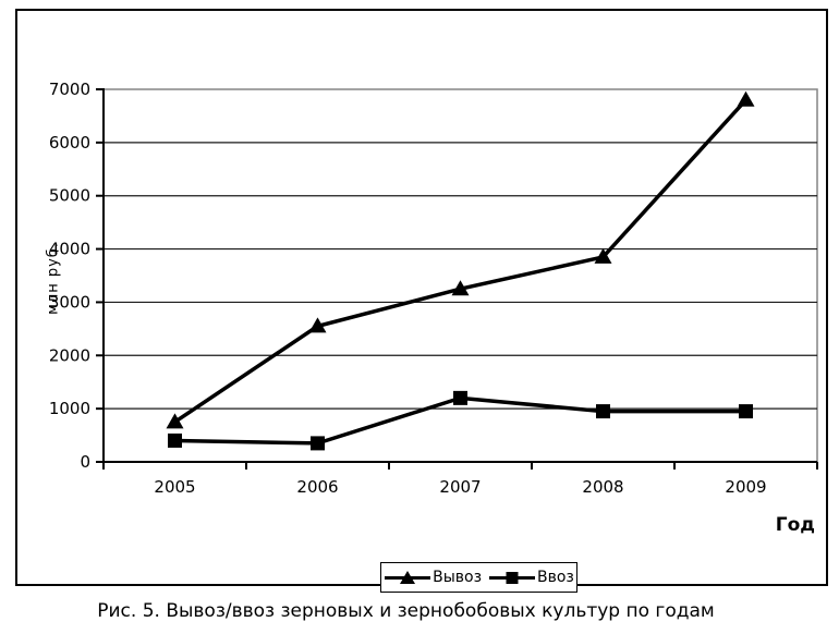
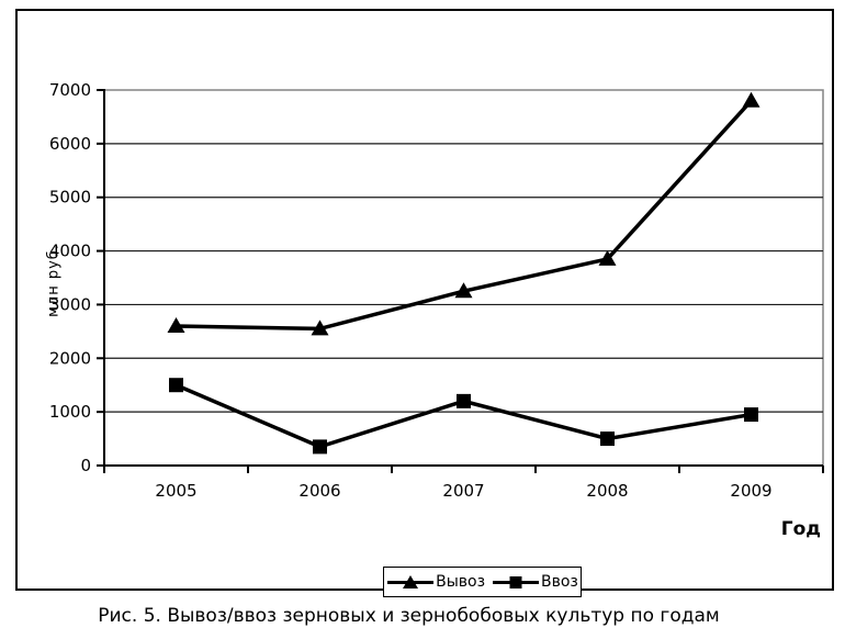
Вывоз/2005: 800 -> 2600
Ввоз/2005: 400 -> 1500
Ввоз/2008: 1000 -> 500
